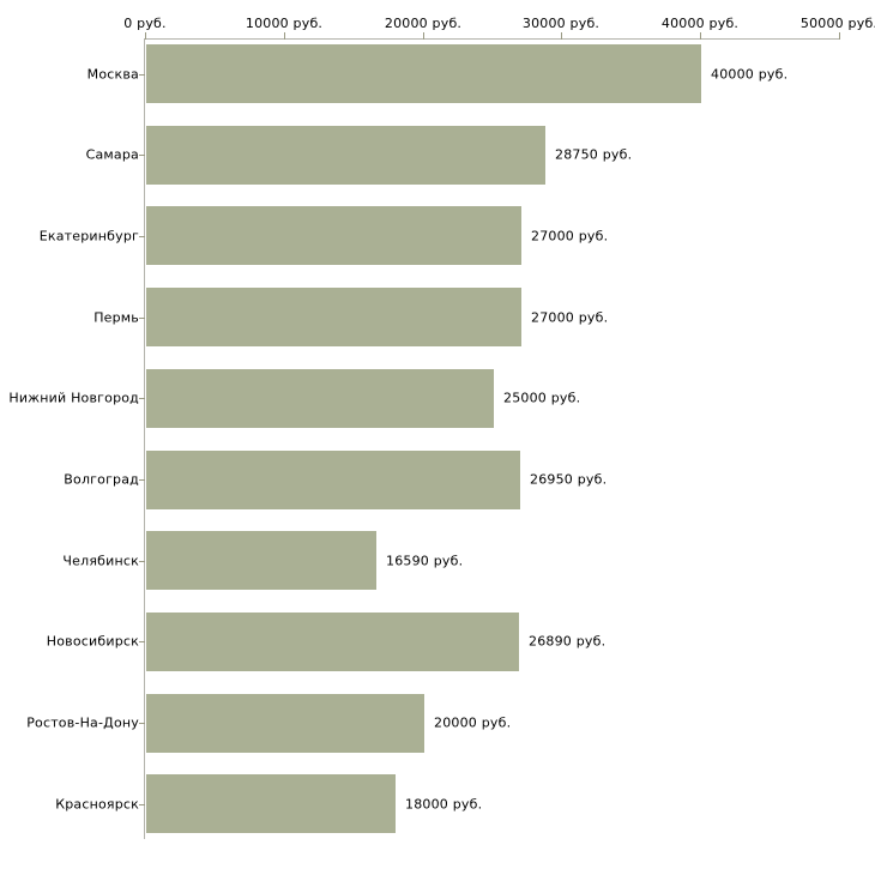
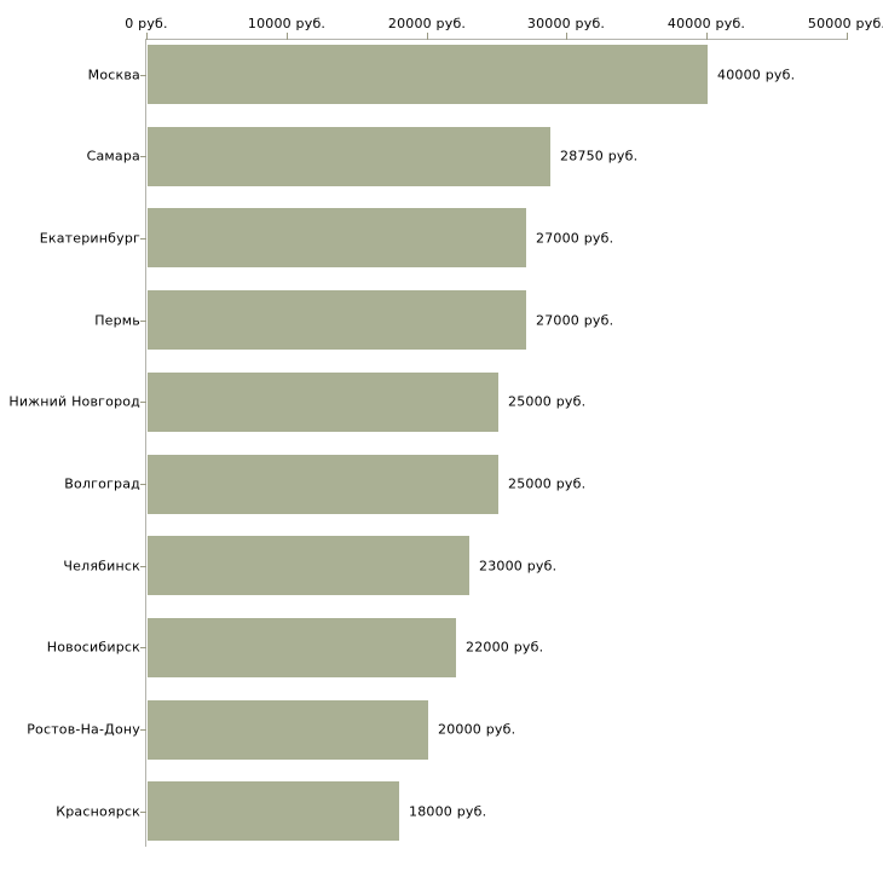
Волгоград: 26950 -> 25000
Челябинск: 16590 -> 23000
Новосибирск: 26890 -> 22000
